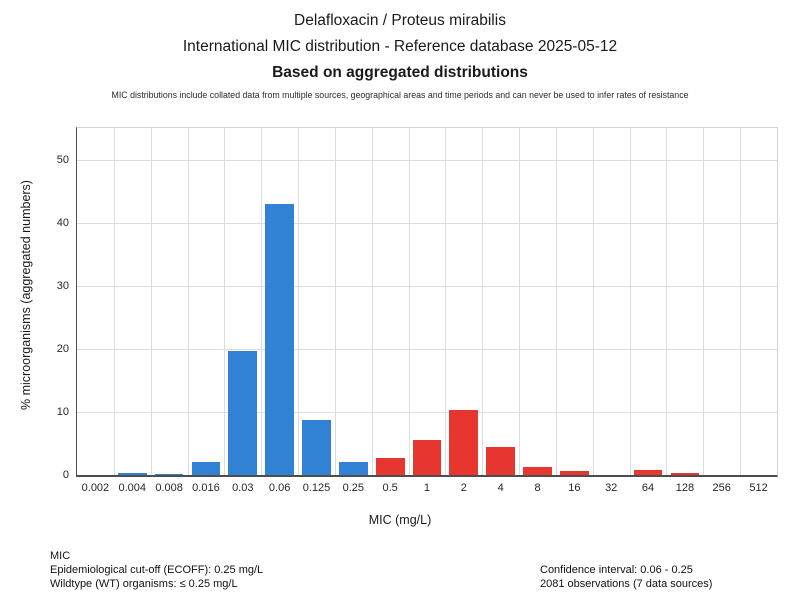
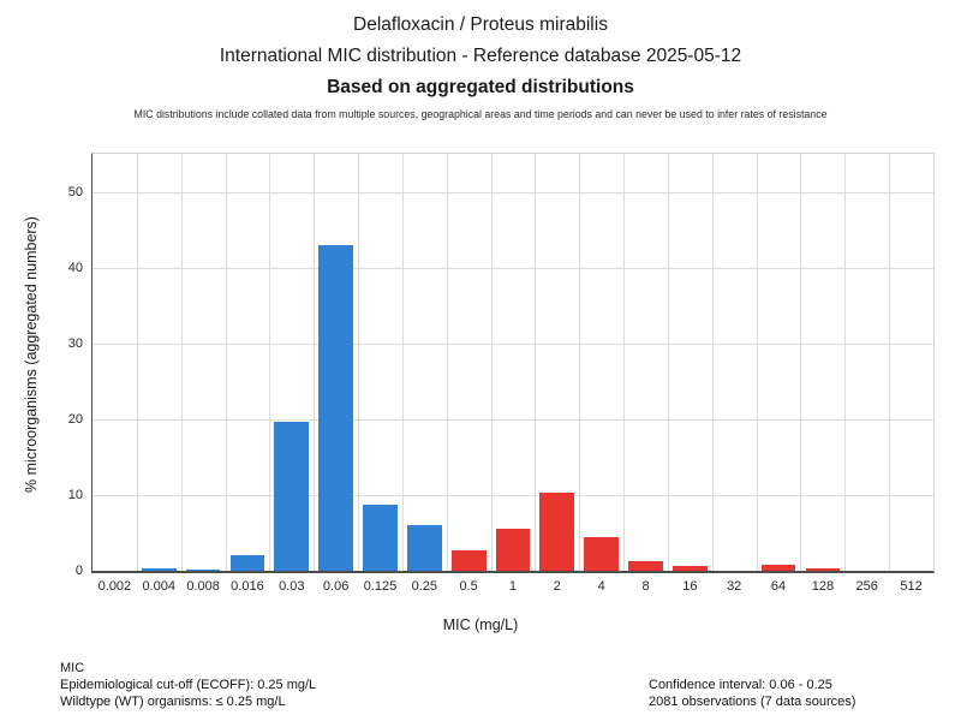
0.25: 2 -> 6
